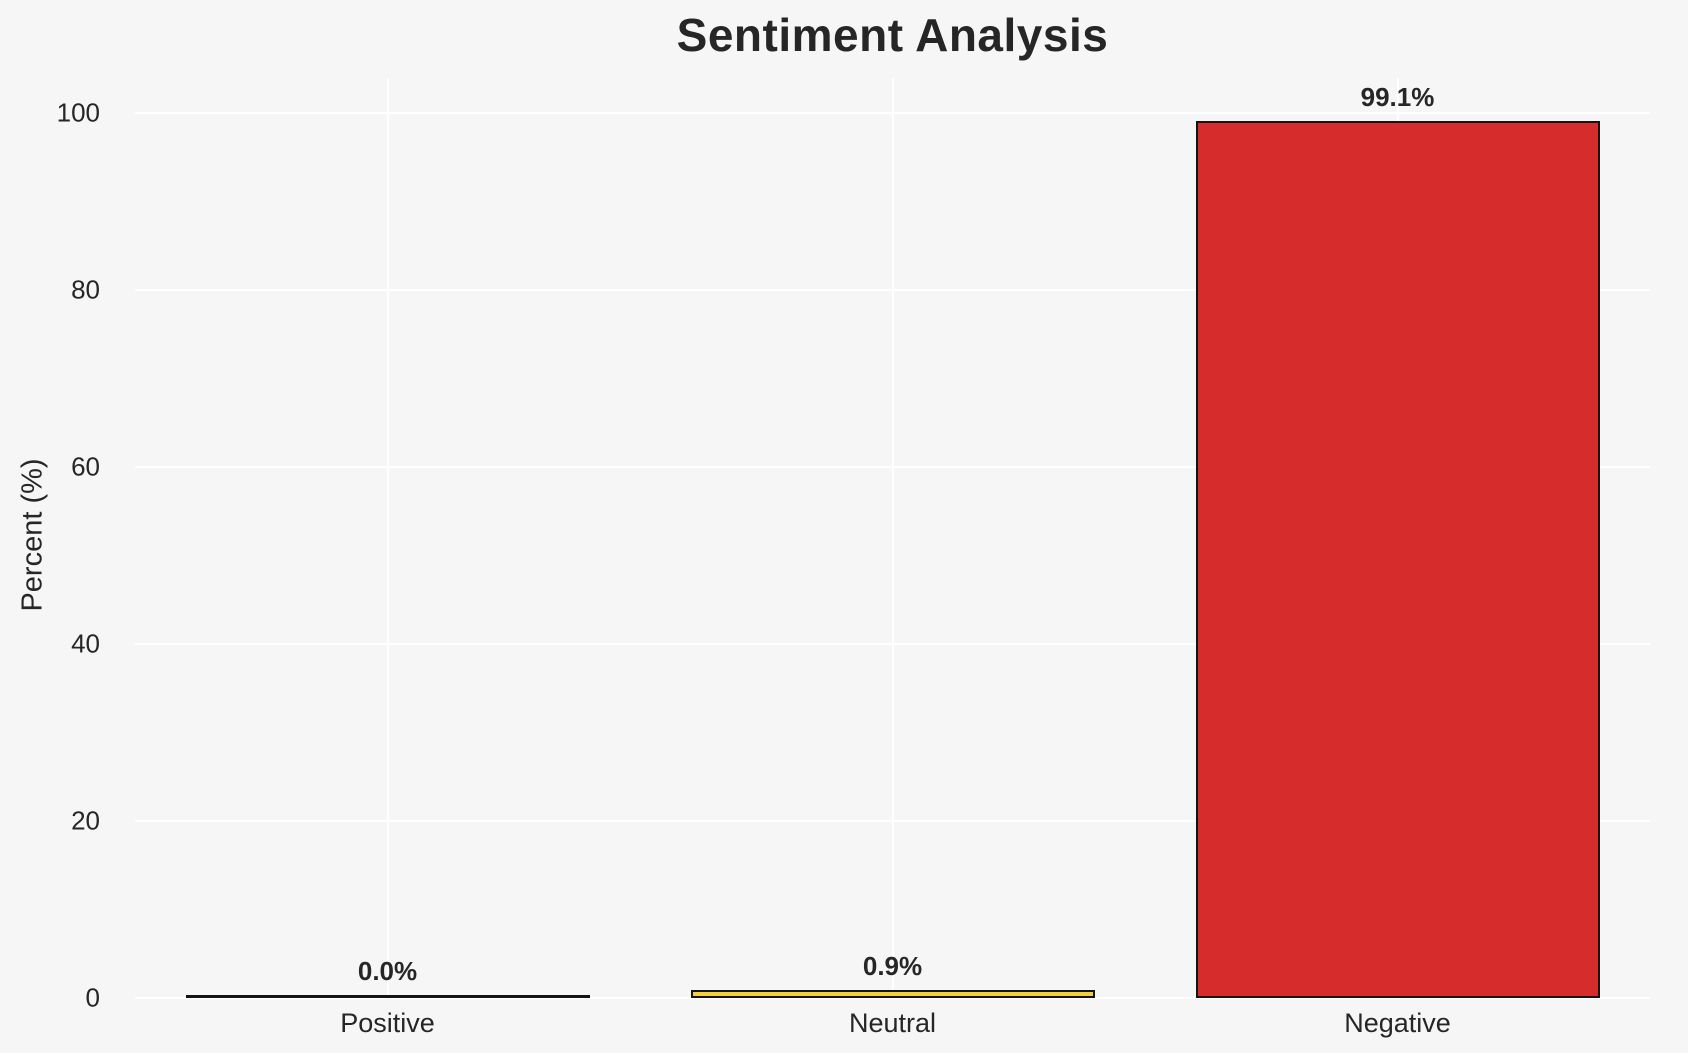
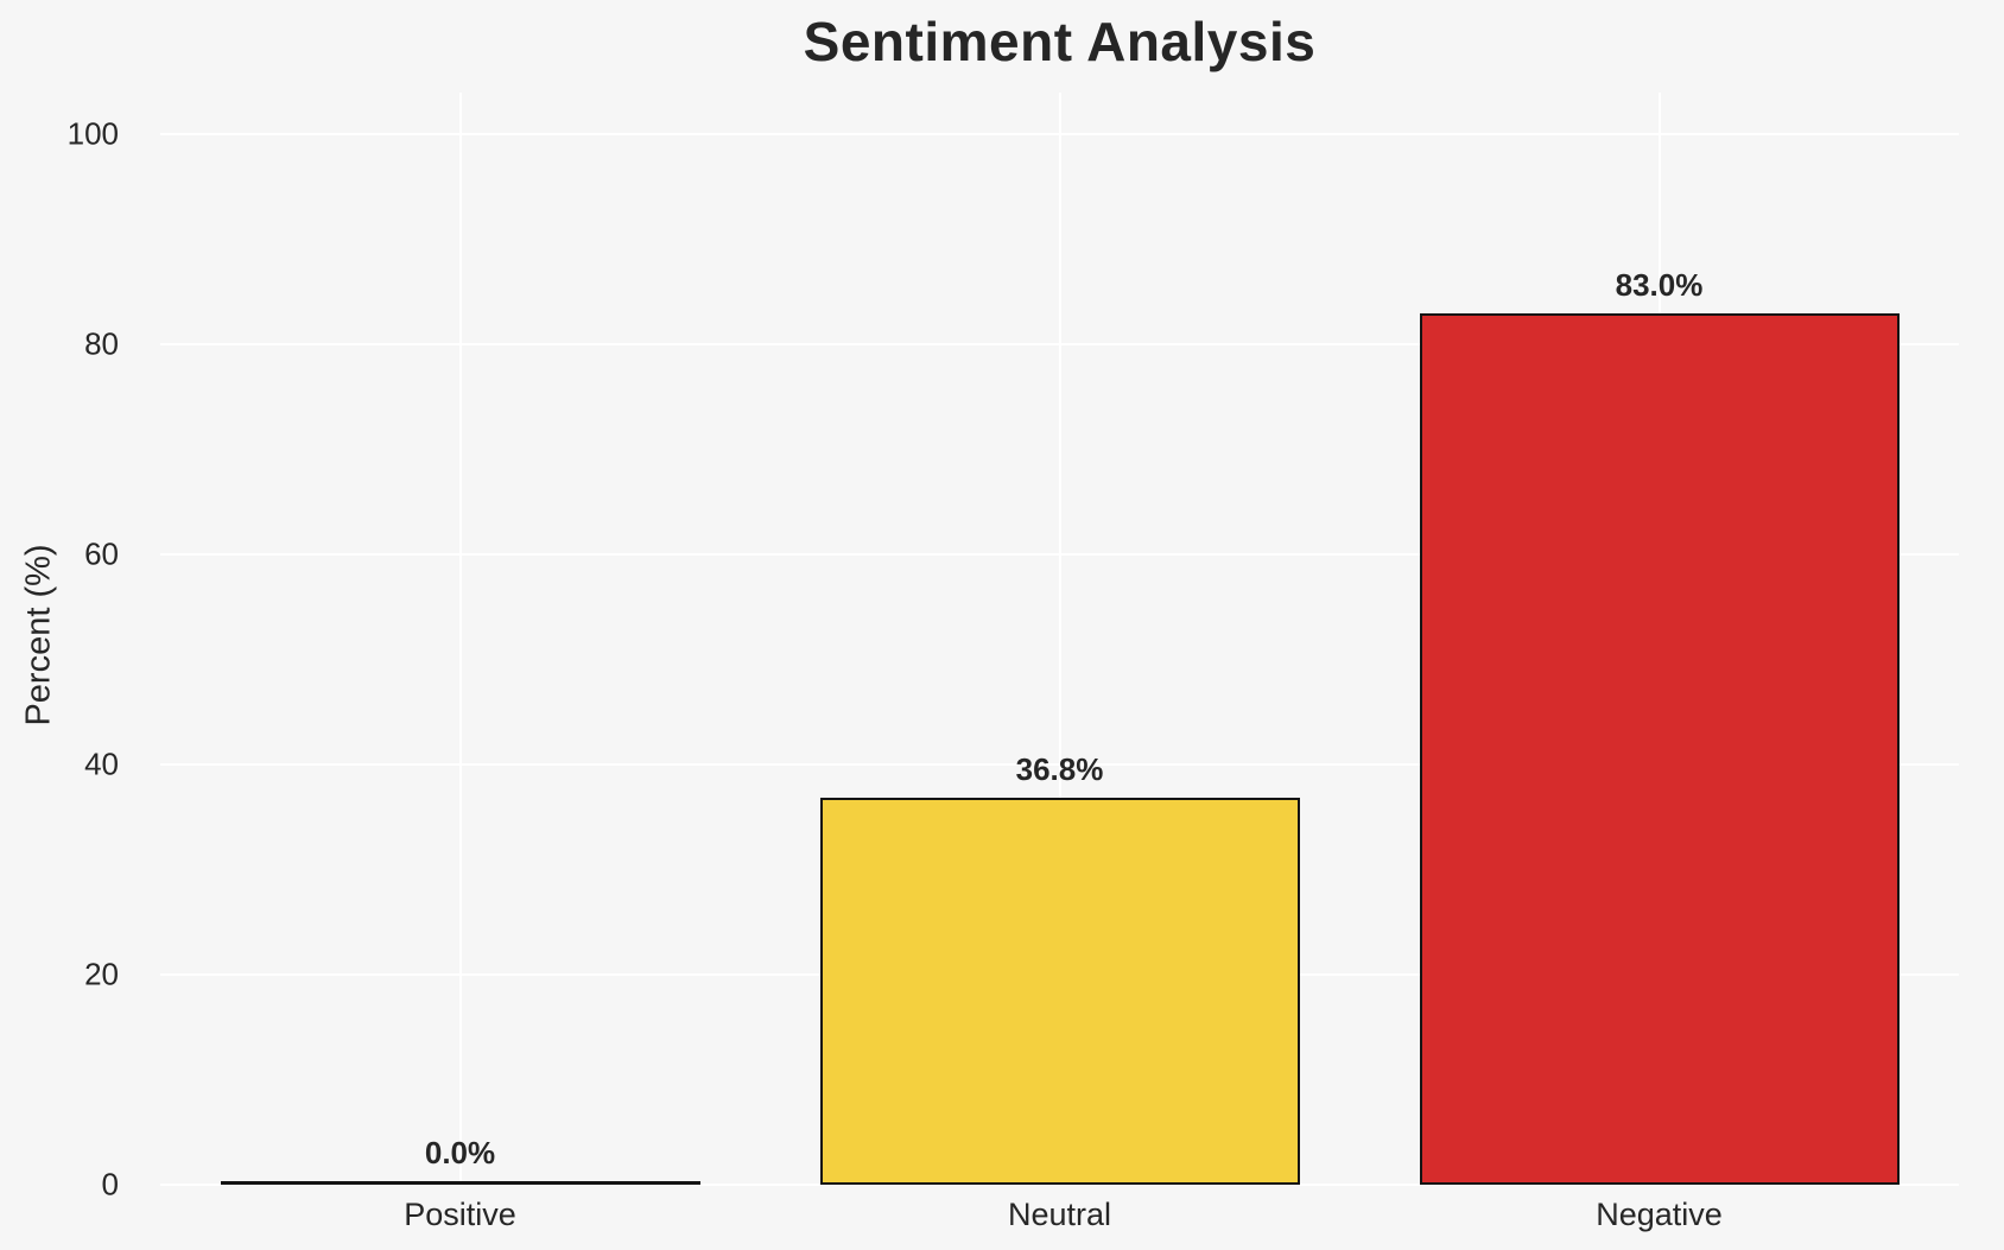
Neutral: 0.9% -> 36.8%
Negative: 99.1% -> 83.0%
